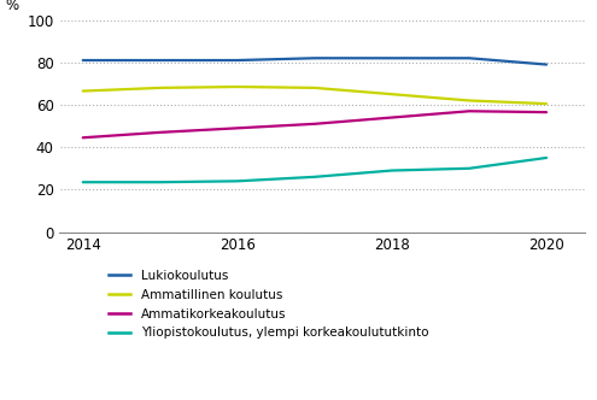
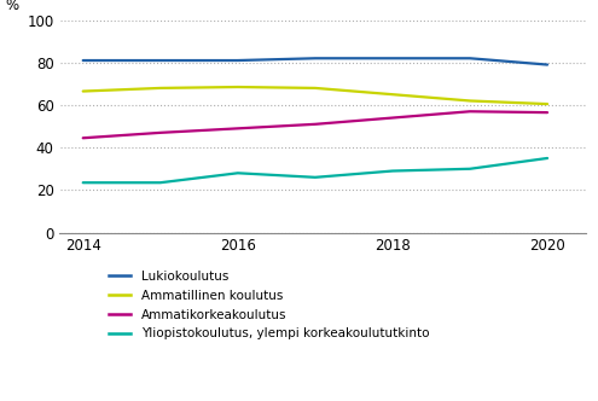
Yliopistokoulutus, ylempi korkeakoulututkinto/2016: 24 -> 28
